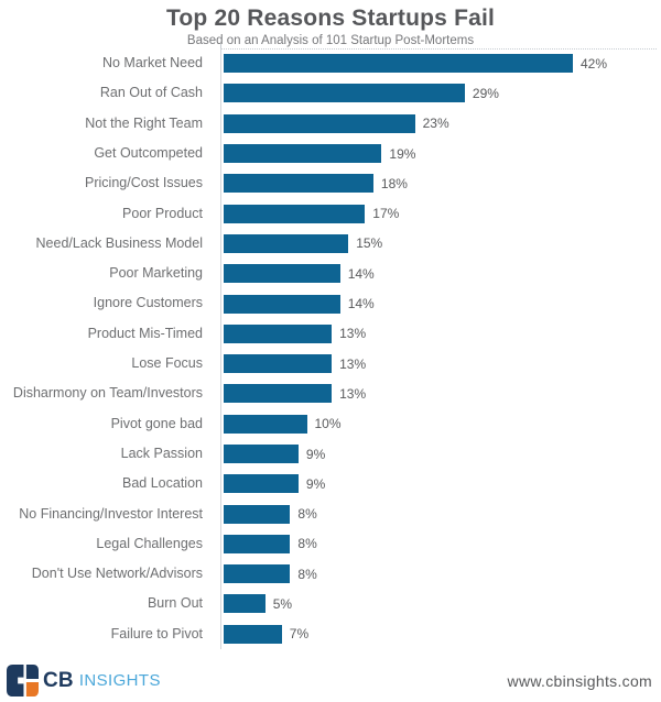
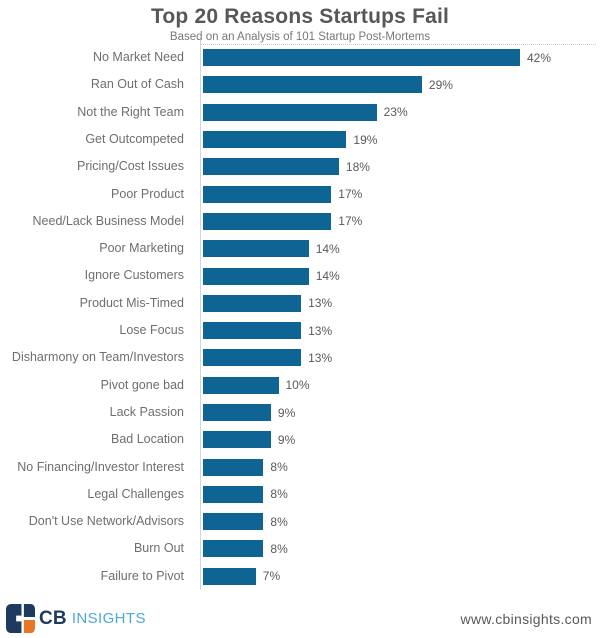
Need/Lack Business Model: 15% -> 17%
Burn Out: 5% -> 8%
